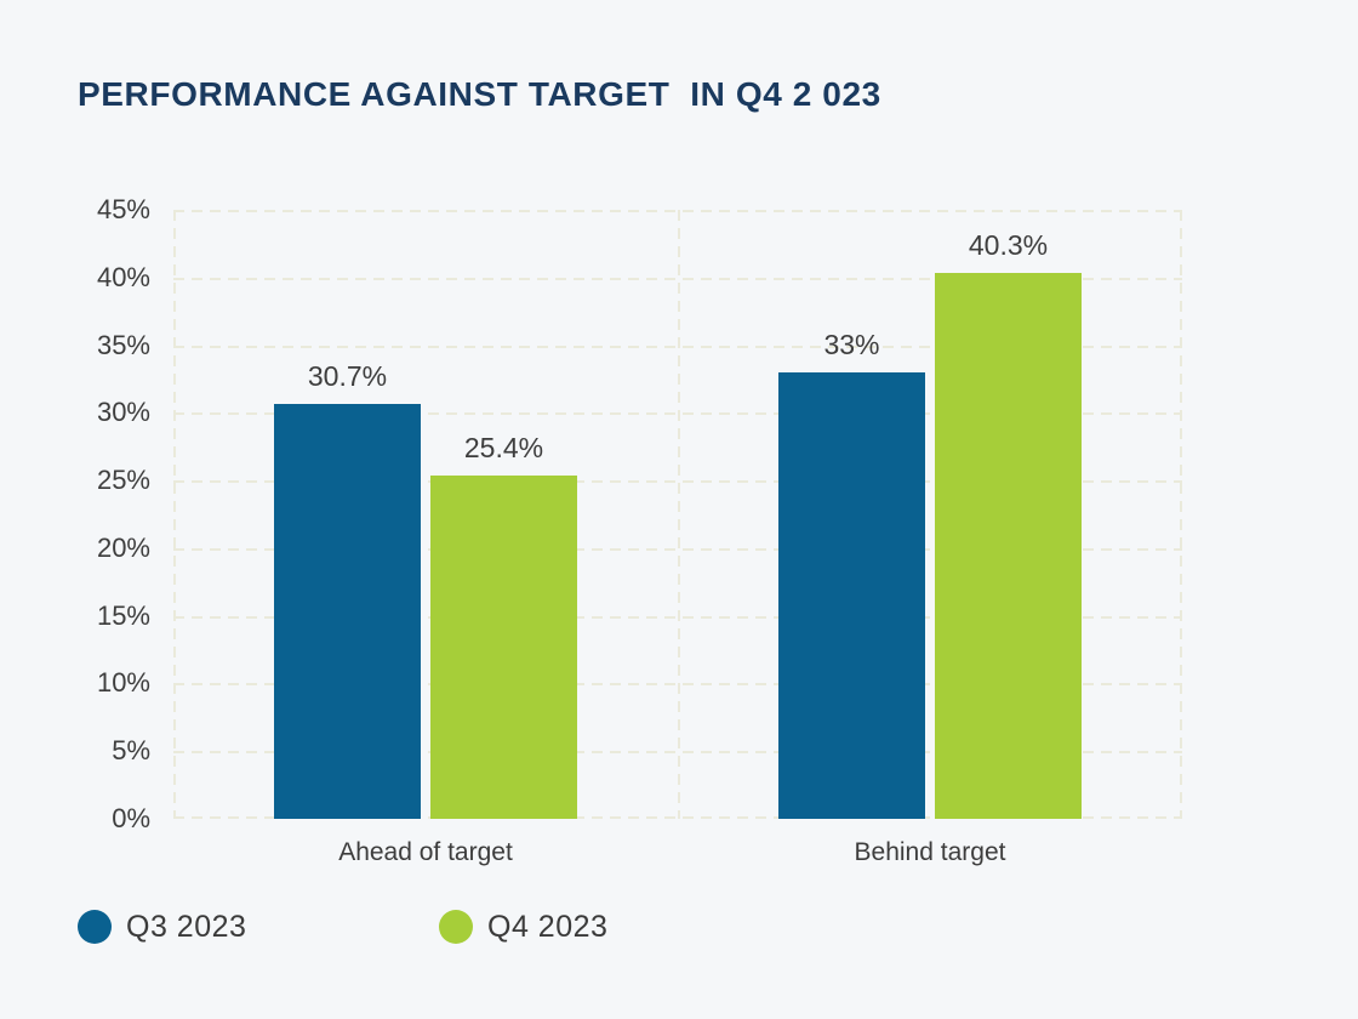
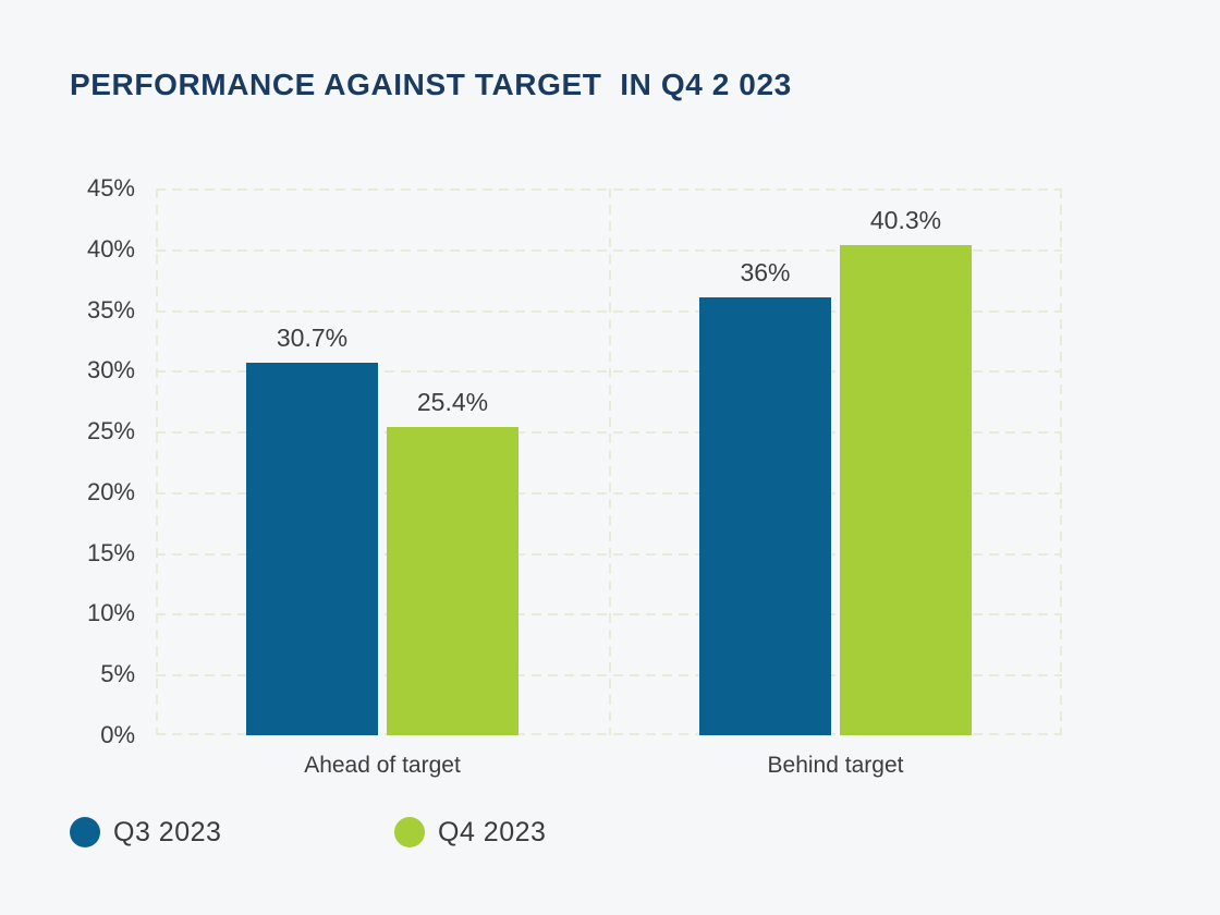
Q3 2023/Behind target: 33% -> 36%
